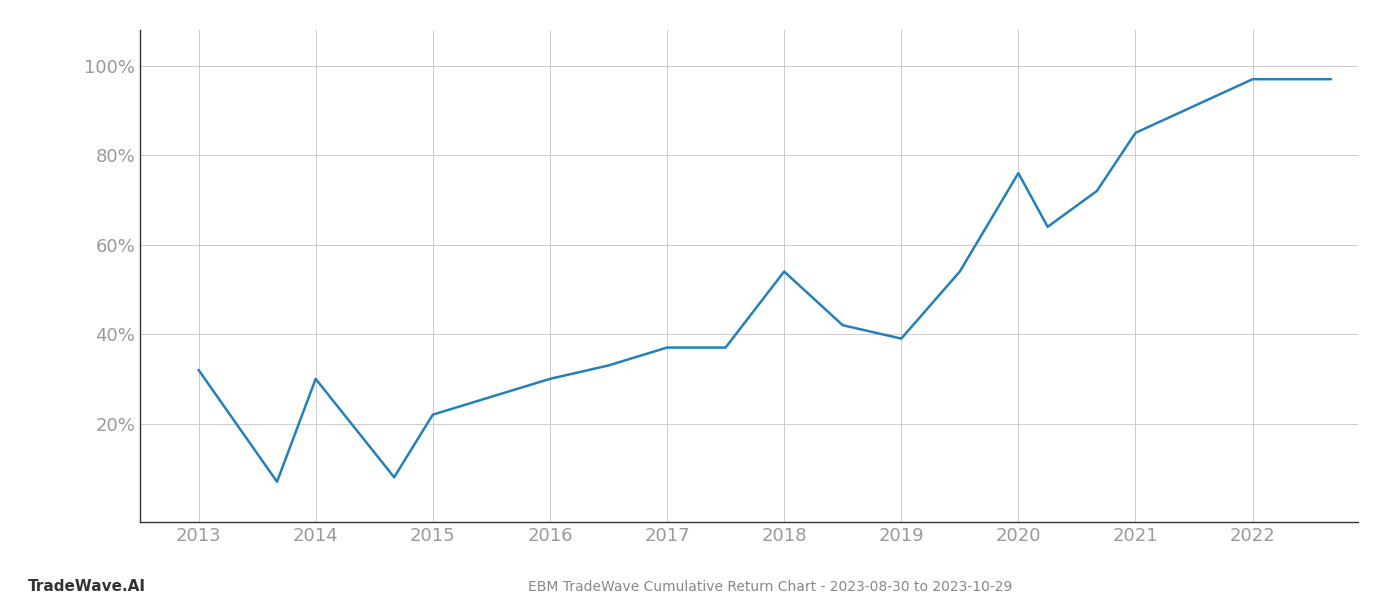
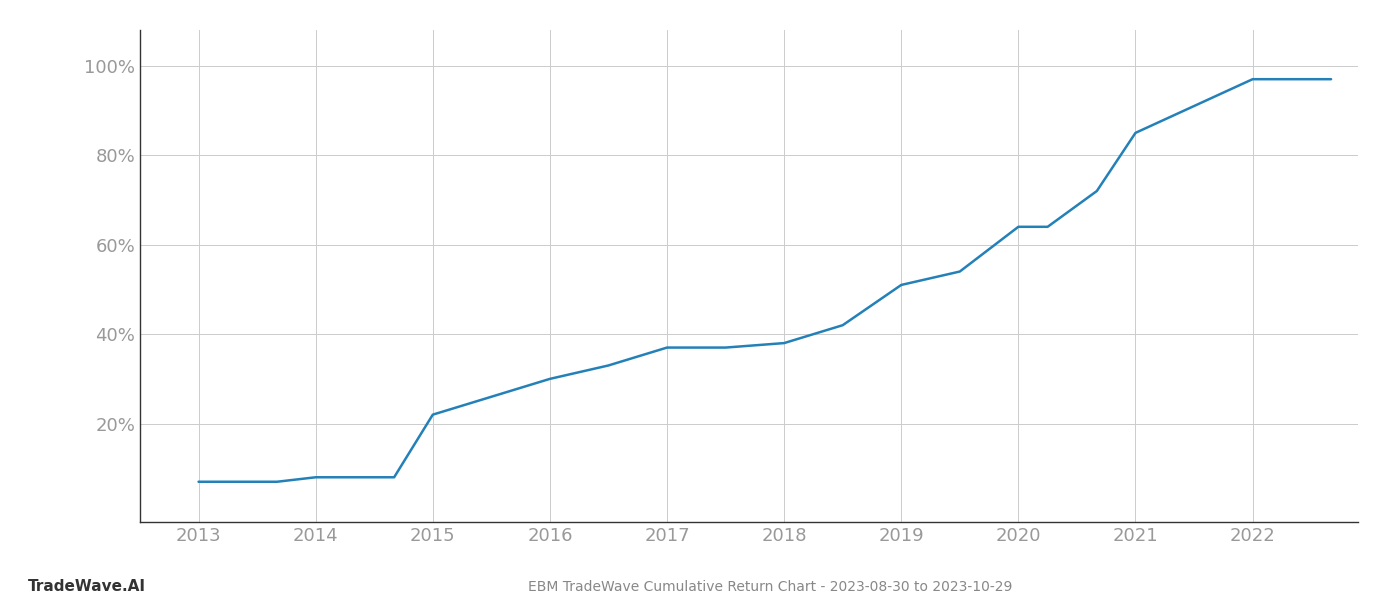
2013: 32% -> 7%
2014: 30% -> 8%
2018: 54% -> 38%
2019: 39% -> 51%
2020: 76% -> 64%
